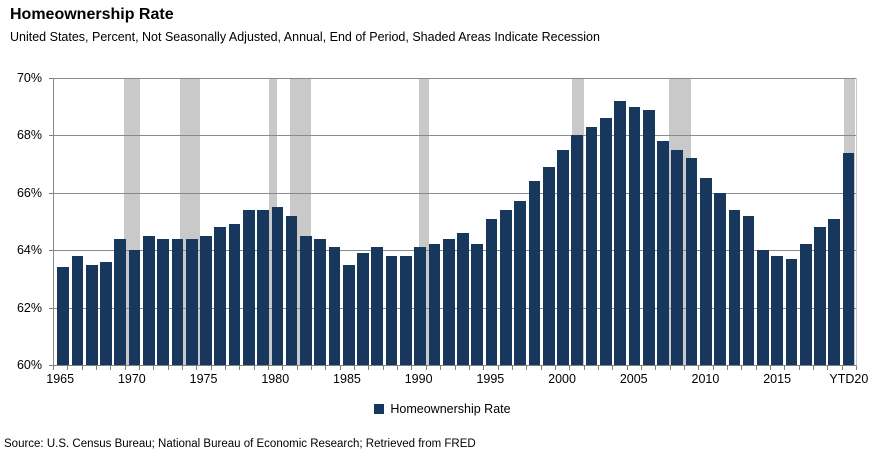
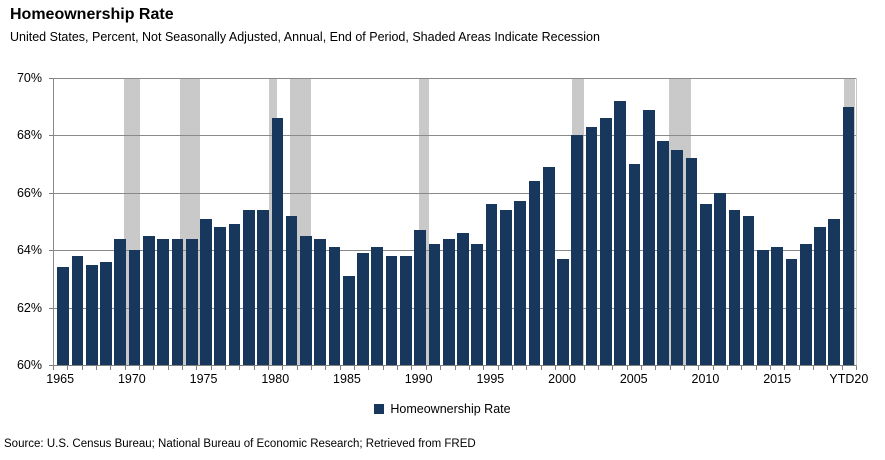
1975: 64.5% -> 65.1%
1980: 65.5% -> 68.6%
1985: 63.5% -> 63.1%
1990: 64.1% -> 64.7%
1995: 65.1% -> 65.6%
2000: 67.5% -> 63.7%
2005: 69.0% -> 67.0%
2010: 66.5% -> 65.6%
2015: 63.8% -> 64.1%
YTD20: 67.4% -> 69.0%
